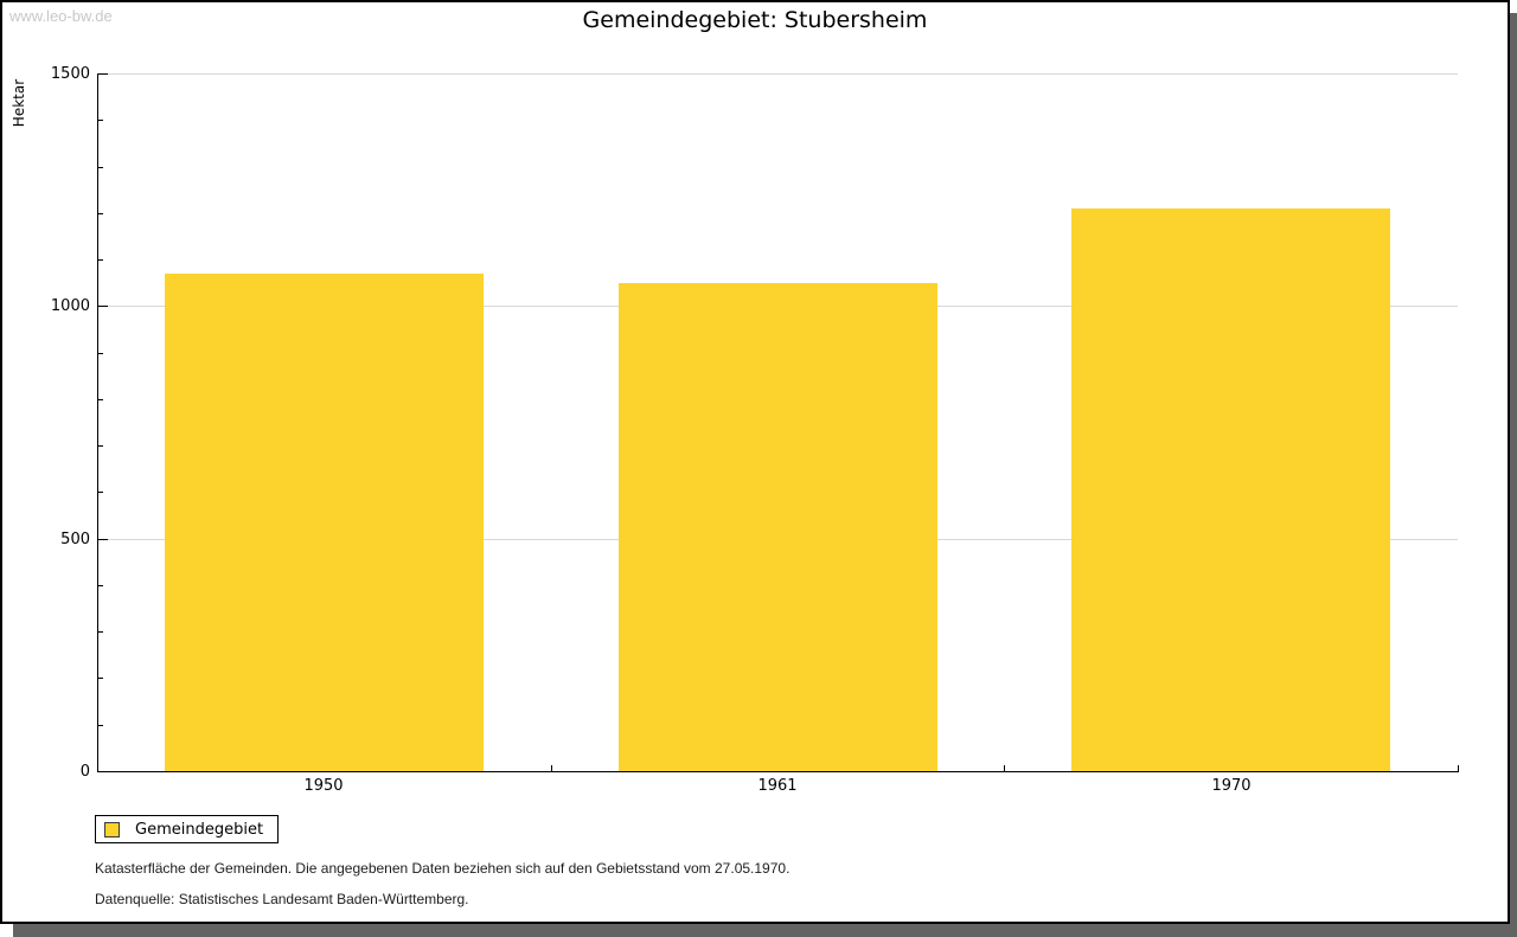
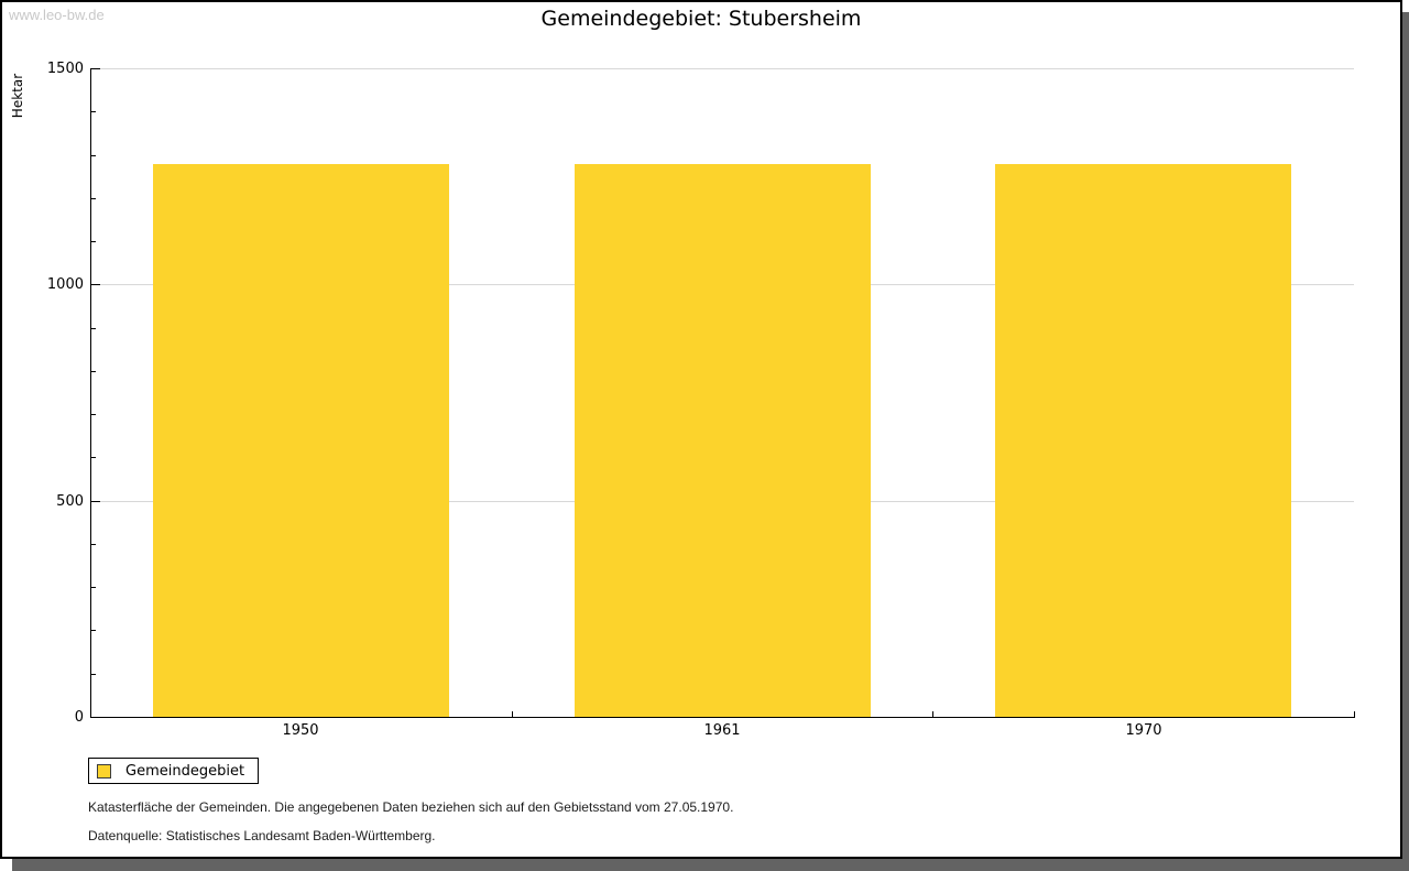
1950: 1070 -> 1280
1961: 1050 -> 1280
1970: 1210 -> 1280
